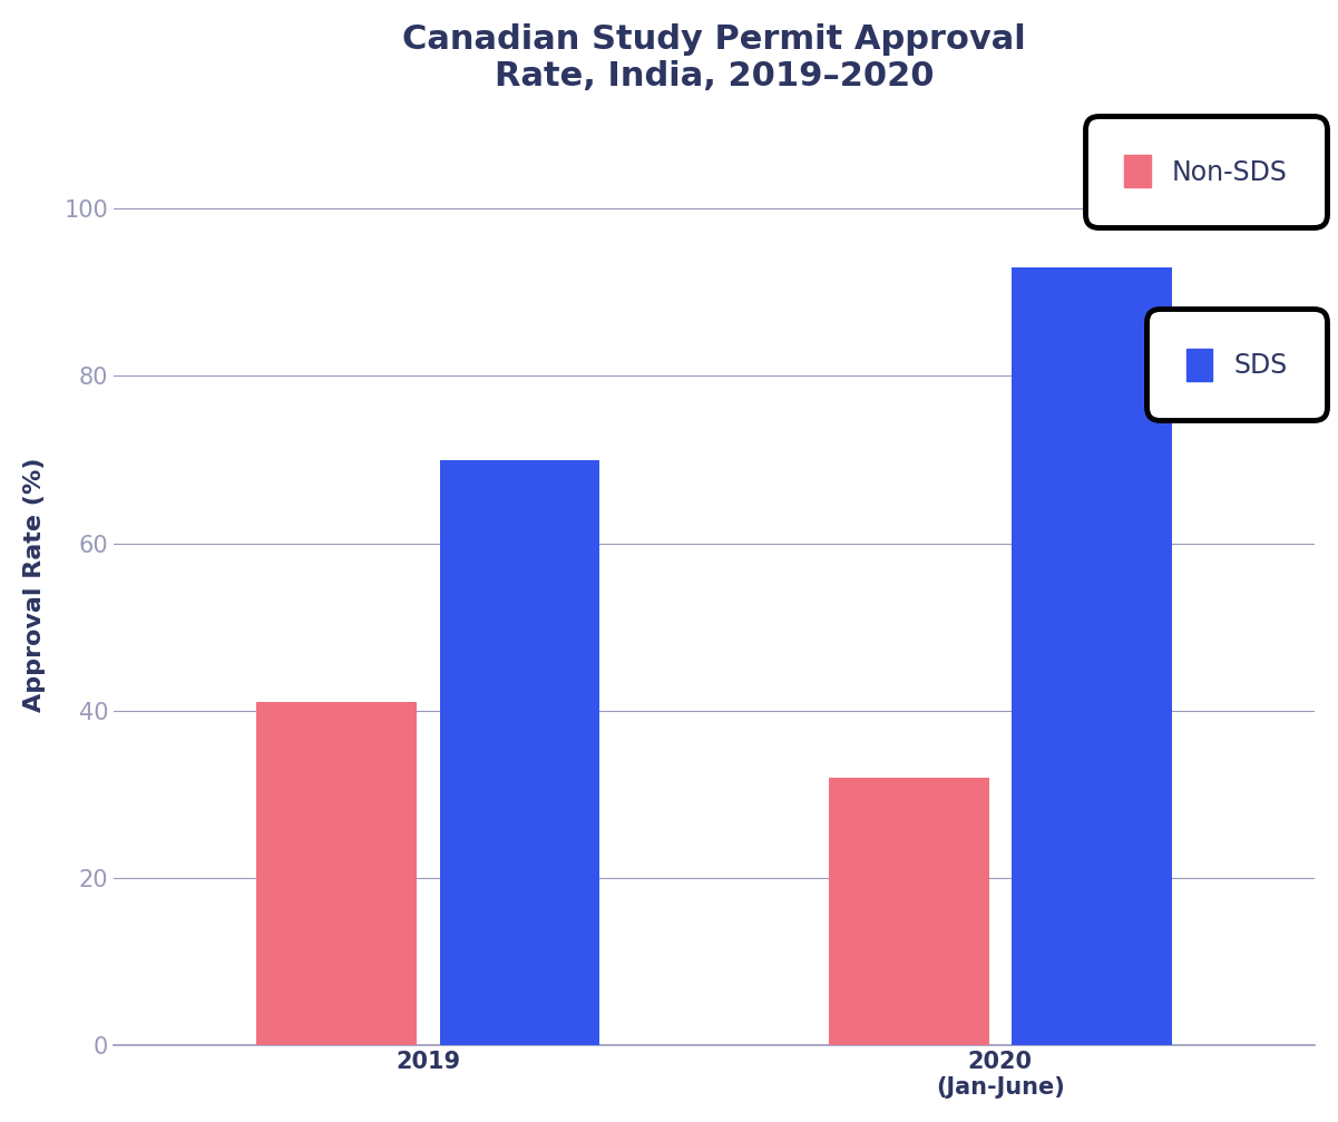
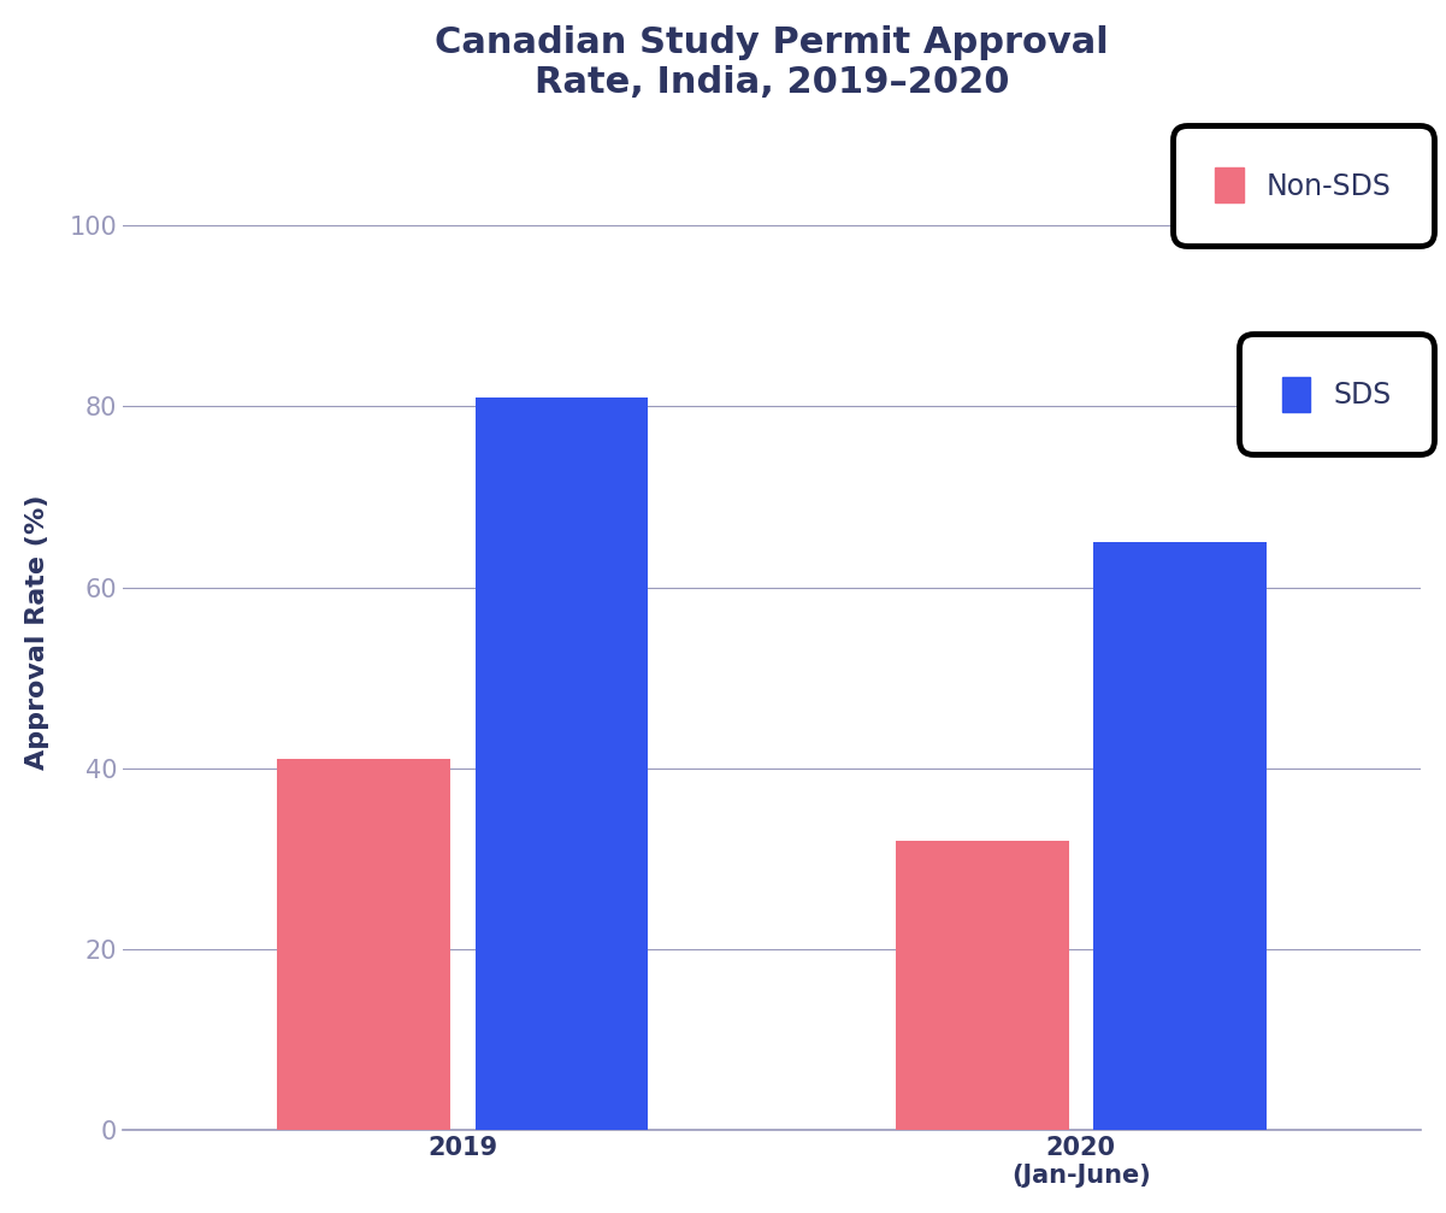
SDS/2019: 70 -> 81
SDS/2020 (Jan-June): 93 -> 65
